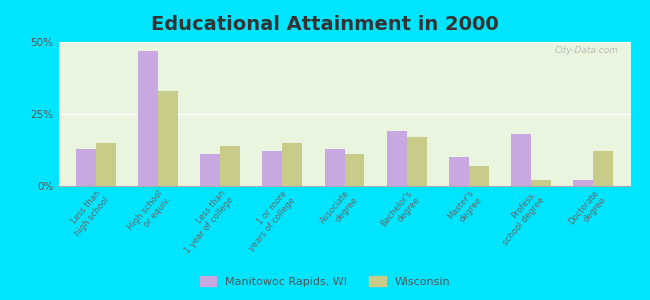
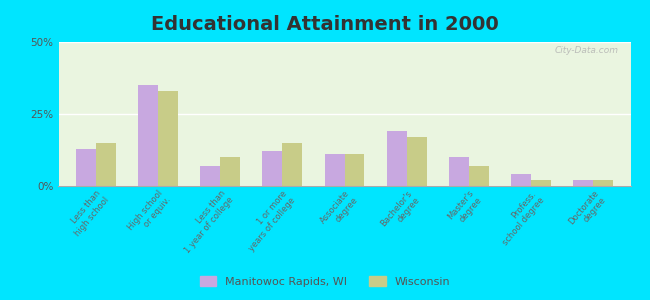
Manitowoc Rapids, WI/High school or equiv.: 47% -> 35%
Manitowoc Rapids, WI/Less than 1 year of college: 11% -> 7%
Wisconsin/Less than 1 year of college: 14% -> 10%
Manitowoc Rapids, WI/Associate degree: 13% -> 11%
Manitowoc Rapids, WI/Profess. school degree: 18% -> 4%
Wisconsin/Doctorate degree: 12% -> 2%
